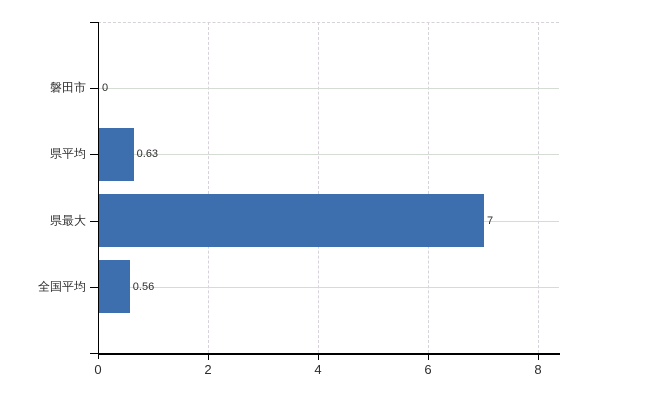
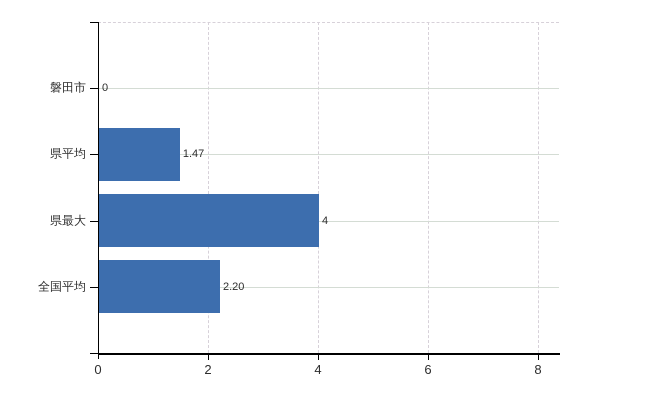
県平均: 0.63 -> 1.47
県最大: 7 -> 4
全国平均: 0.56 -> 2.20
